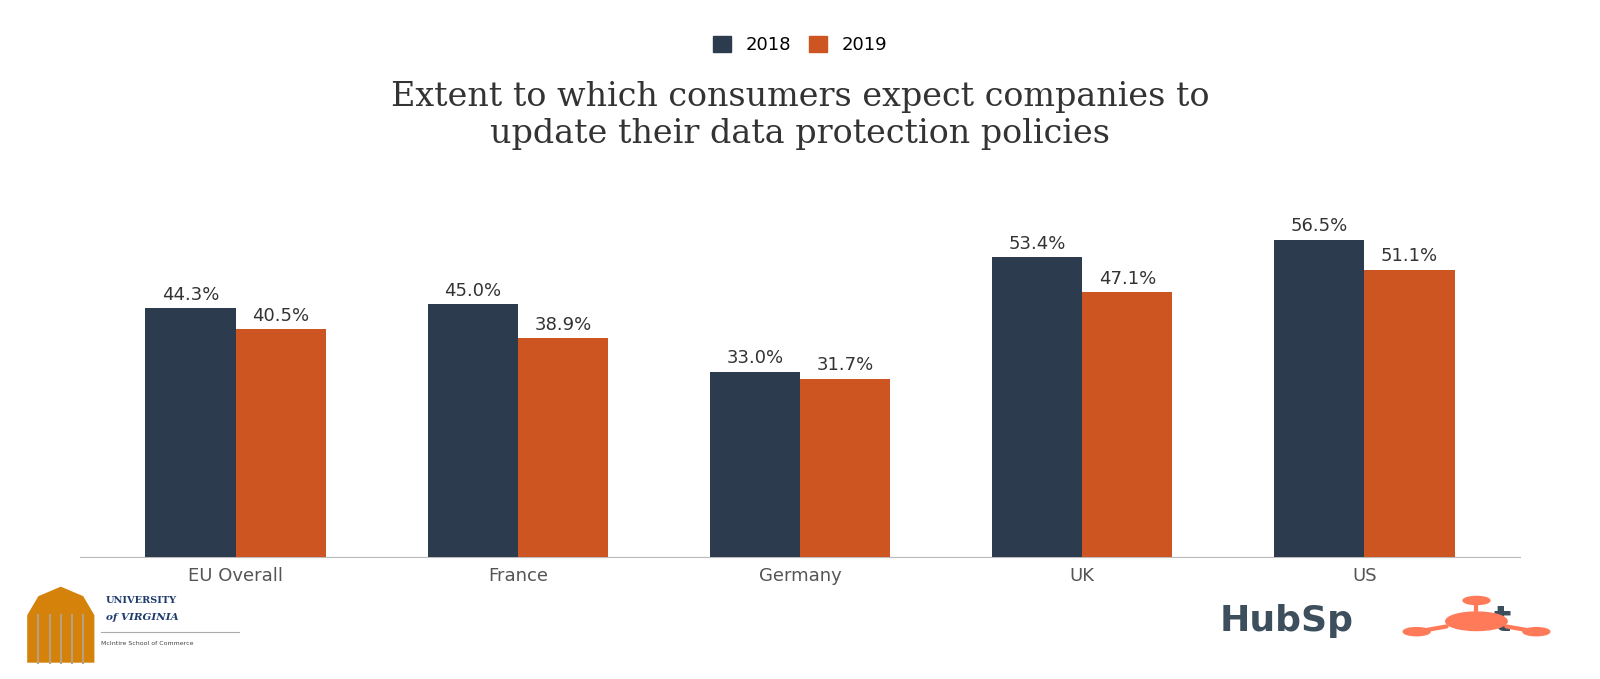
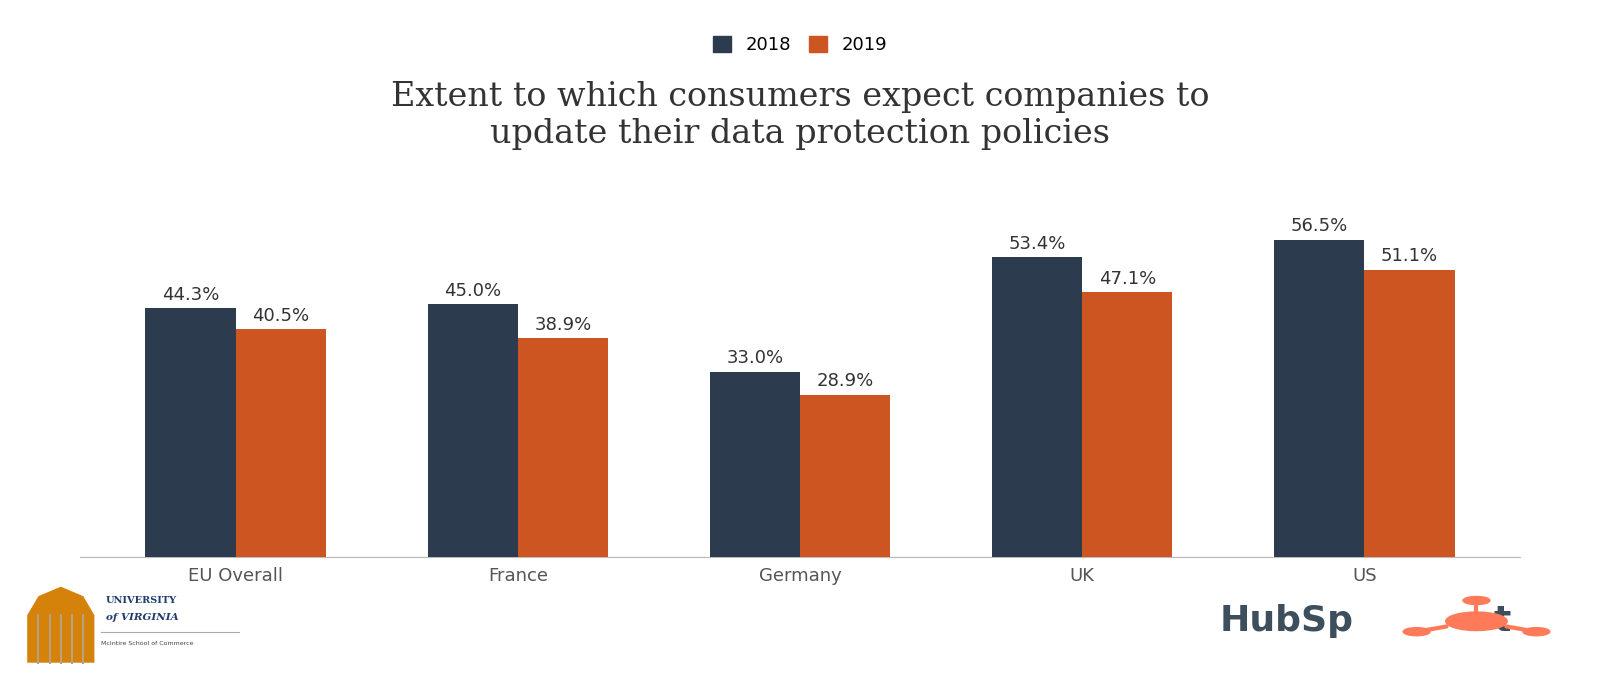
2019/Germany: 31.7% -> 28.9%
